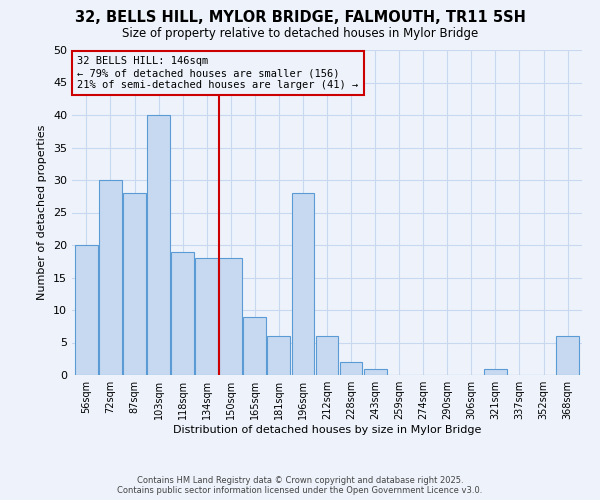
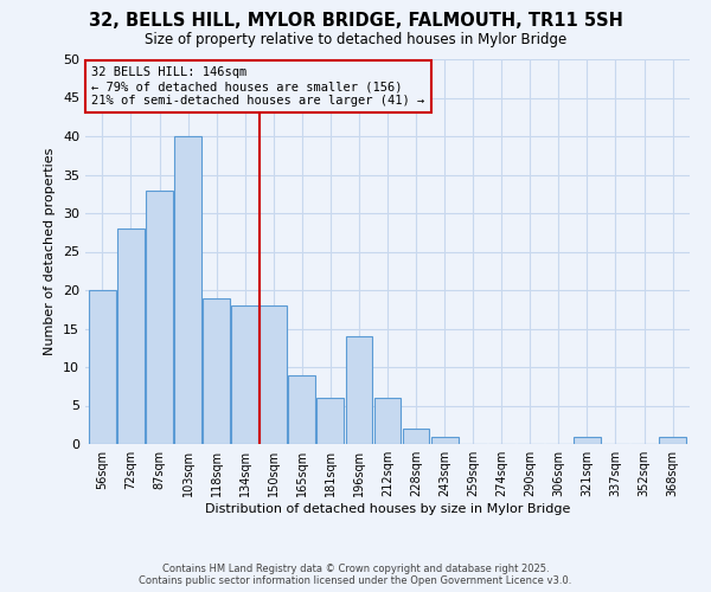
72sqm: 30 -> 28
87sqm: 28 -> 33
196sqm: 28 -> 14
368sqm: 6 -> 1
